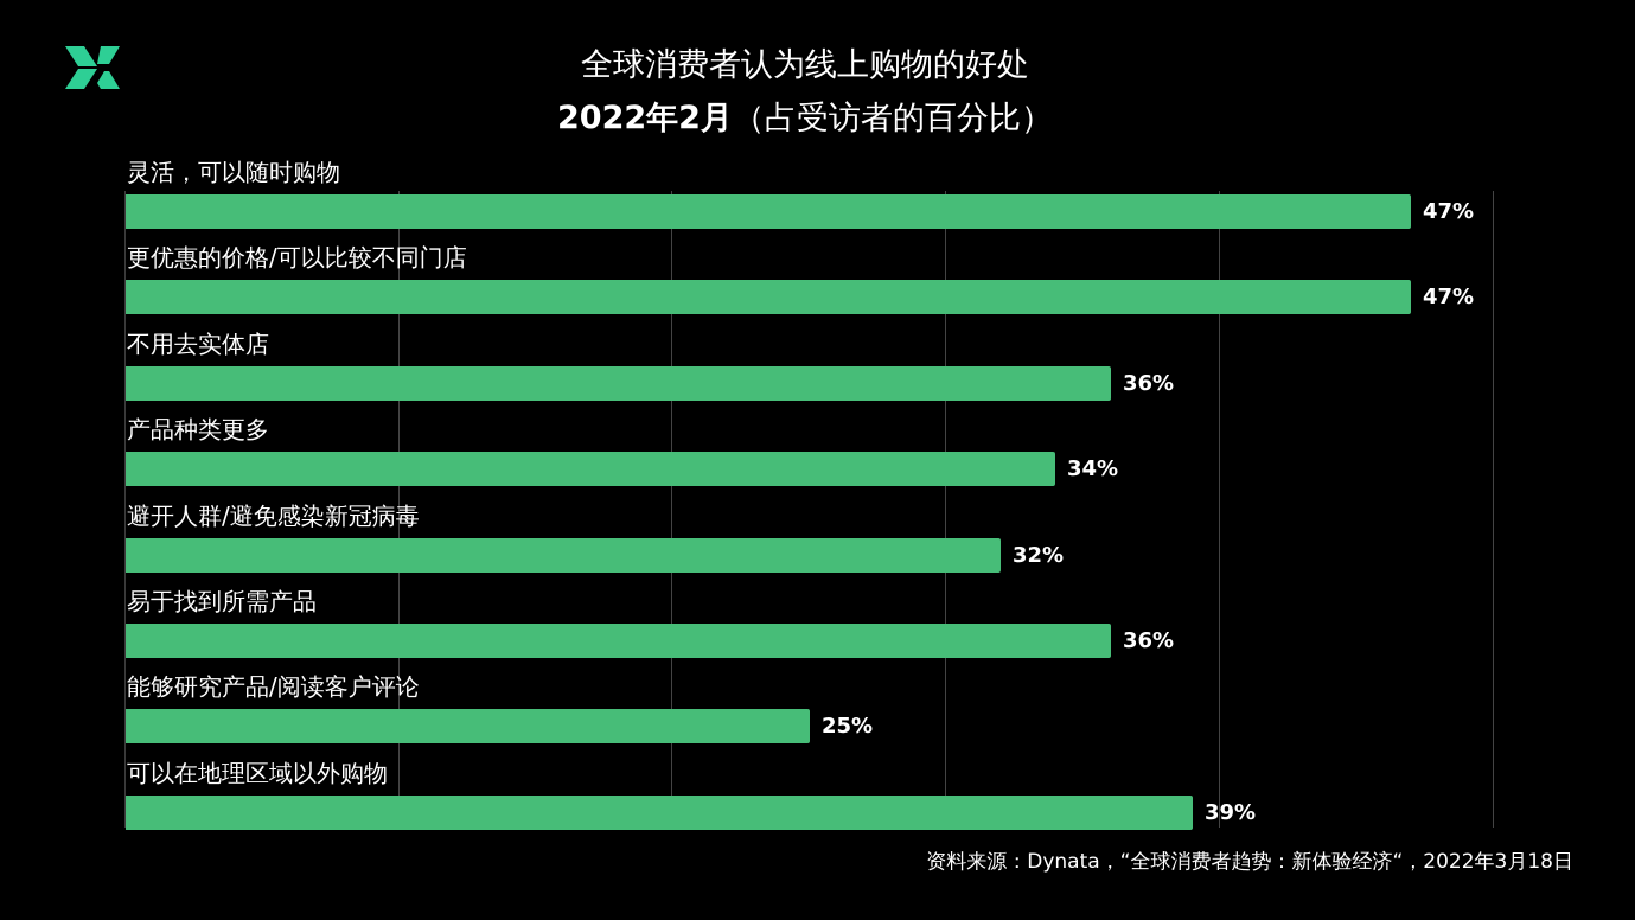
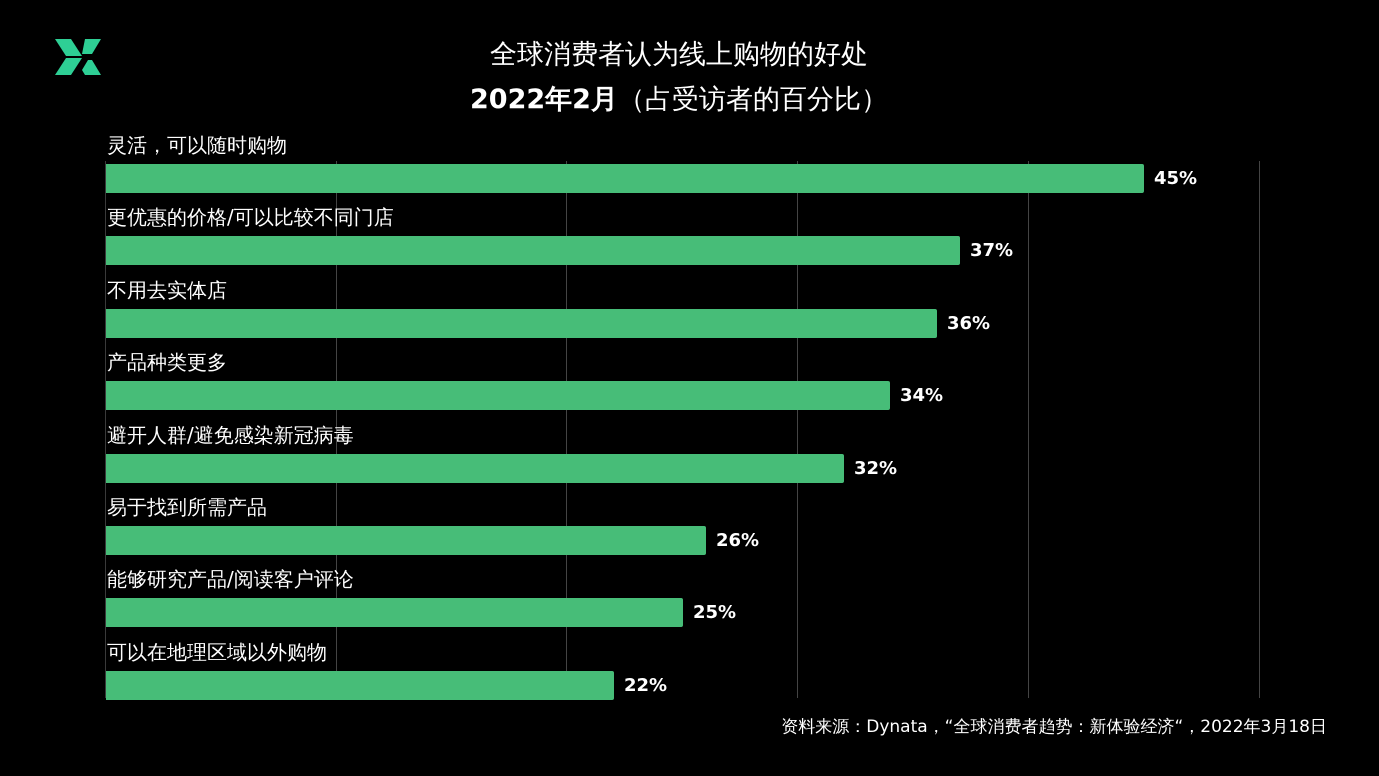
灵活，可以随时购物: 47% -> 45%
更优惠的价格/可以比较不同门店: 47% -> 37%
易于找到所需产品: 36% -> 26%
可以在地理区域以外购物: 39% -> 22%
